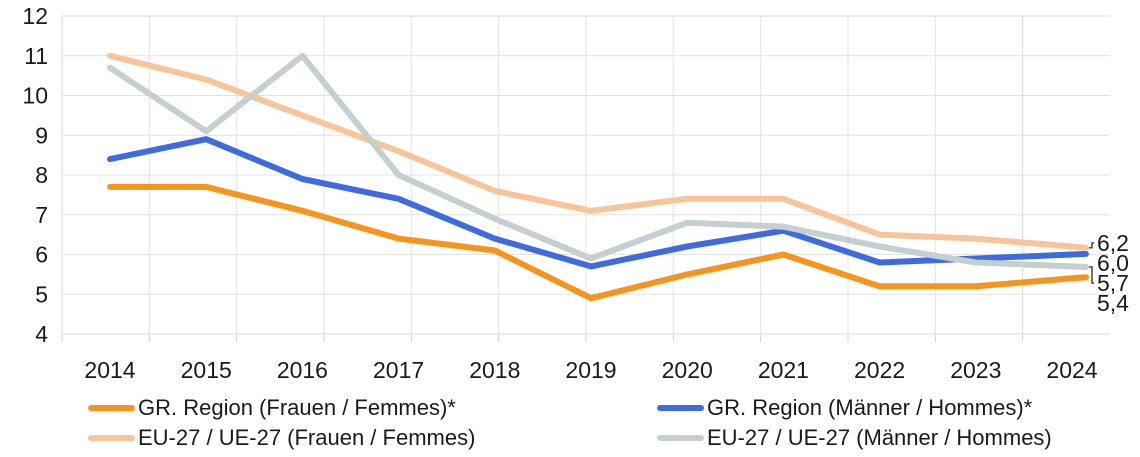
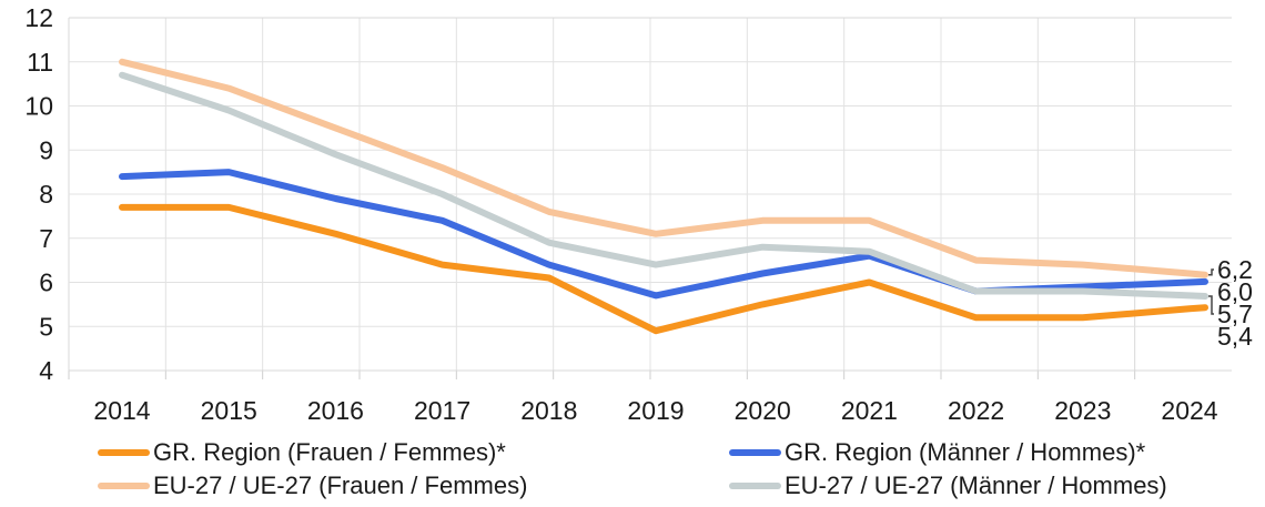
GR. Region (Männer / Hommes)*/2015: 8.9 -> 8.5
EU-27 / UE-27 (Männer / Hommes)/2015: 9.1 -> 9.9
EU-27 / UE-27 (Männer / Hommes)/2016: 11.0 -> 8.9
EU-27 / UE-27 (Männer / Hommes)/2019: 5.9 -> 6.4
EU-27 / UE-27 (Männer / Hommes)/2022: 6.2 -> 5.8
